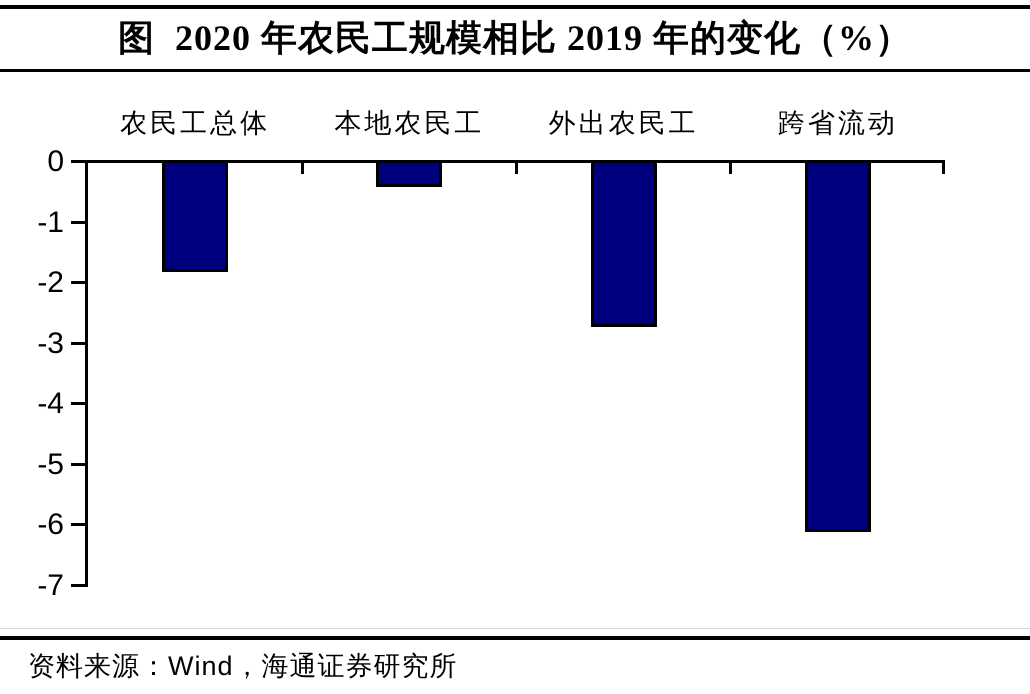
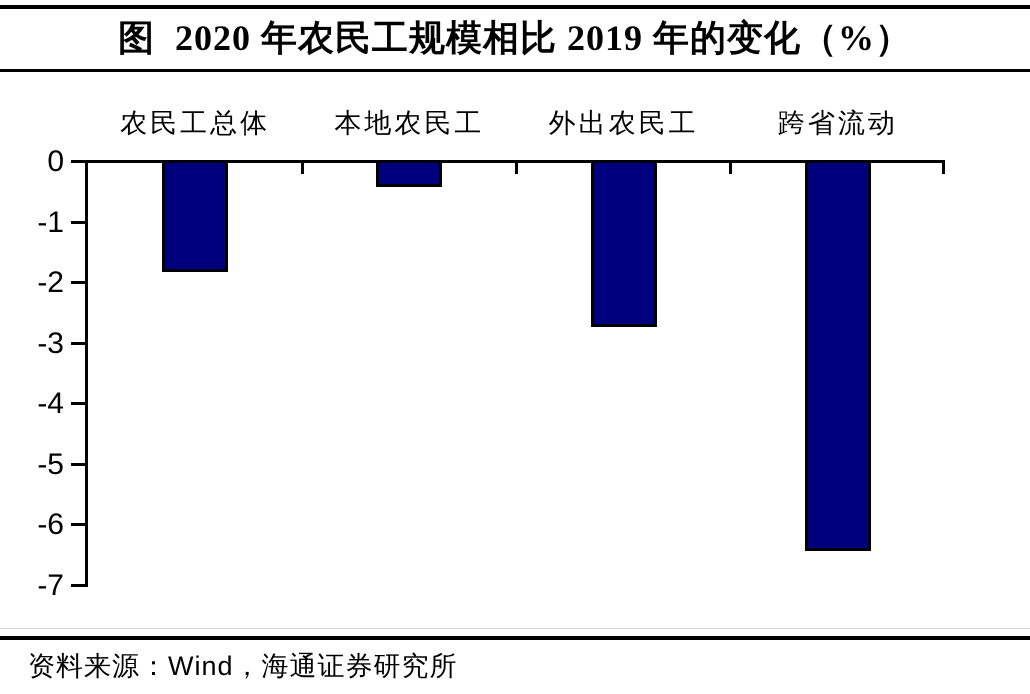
跨省流动: -6.1 -> -6.4
